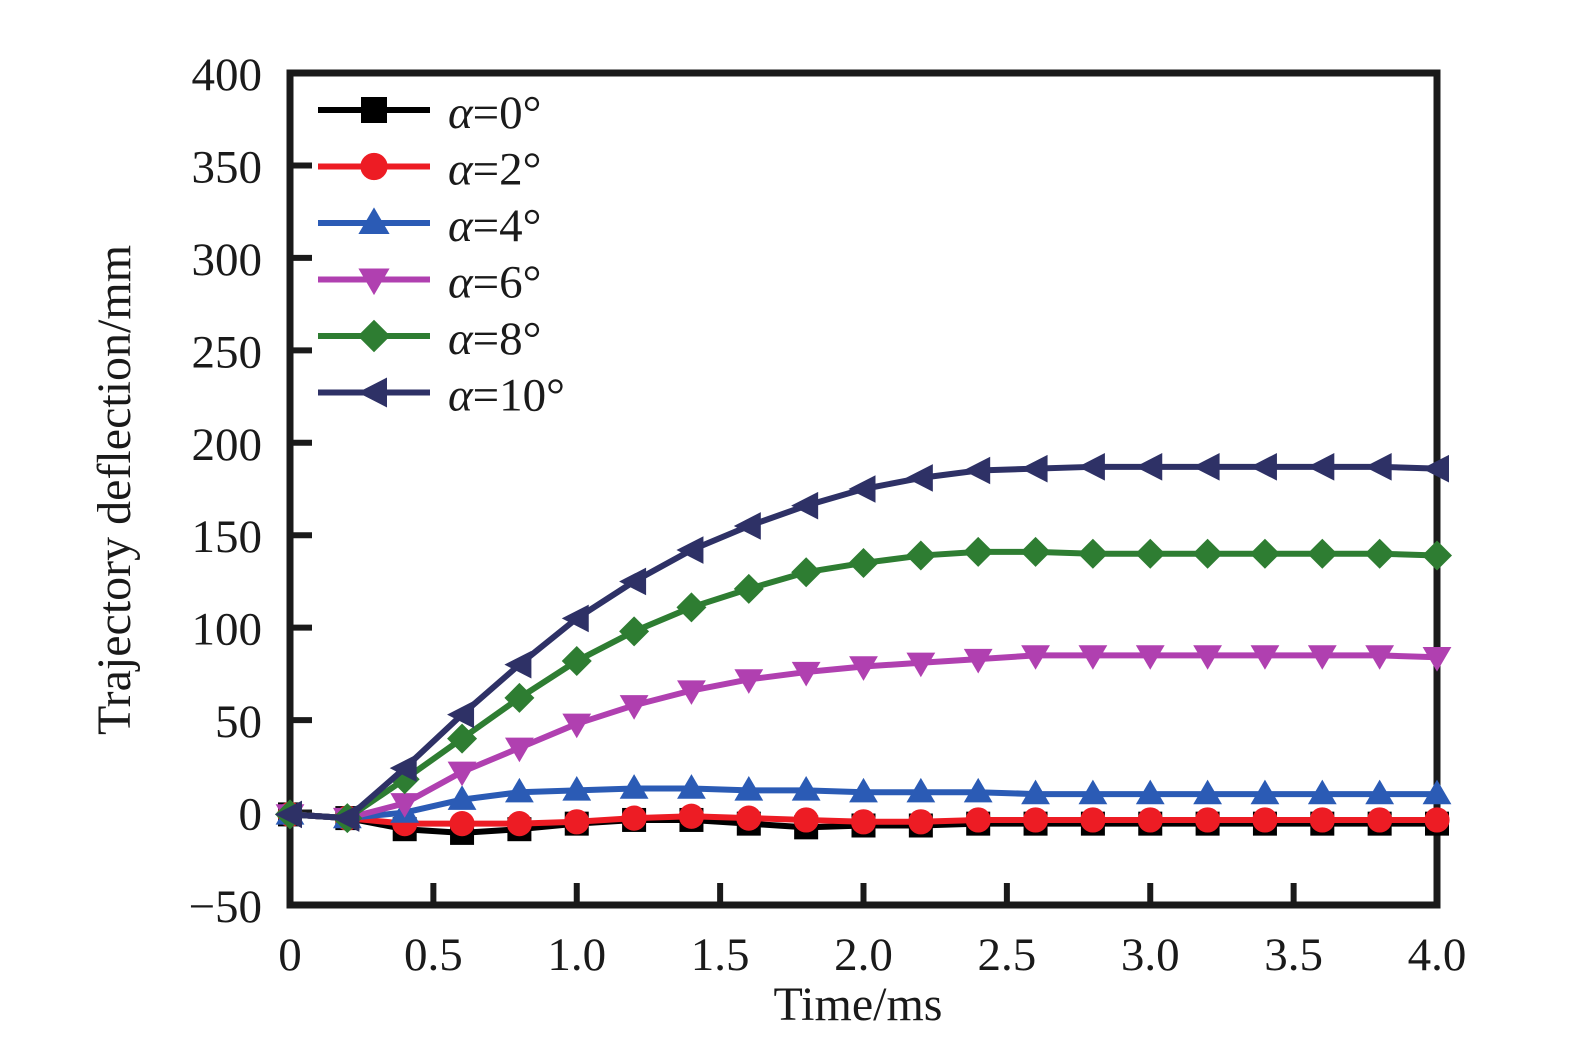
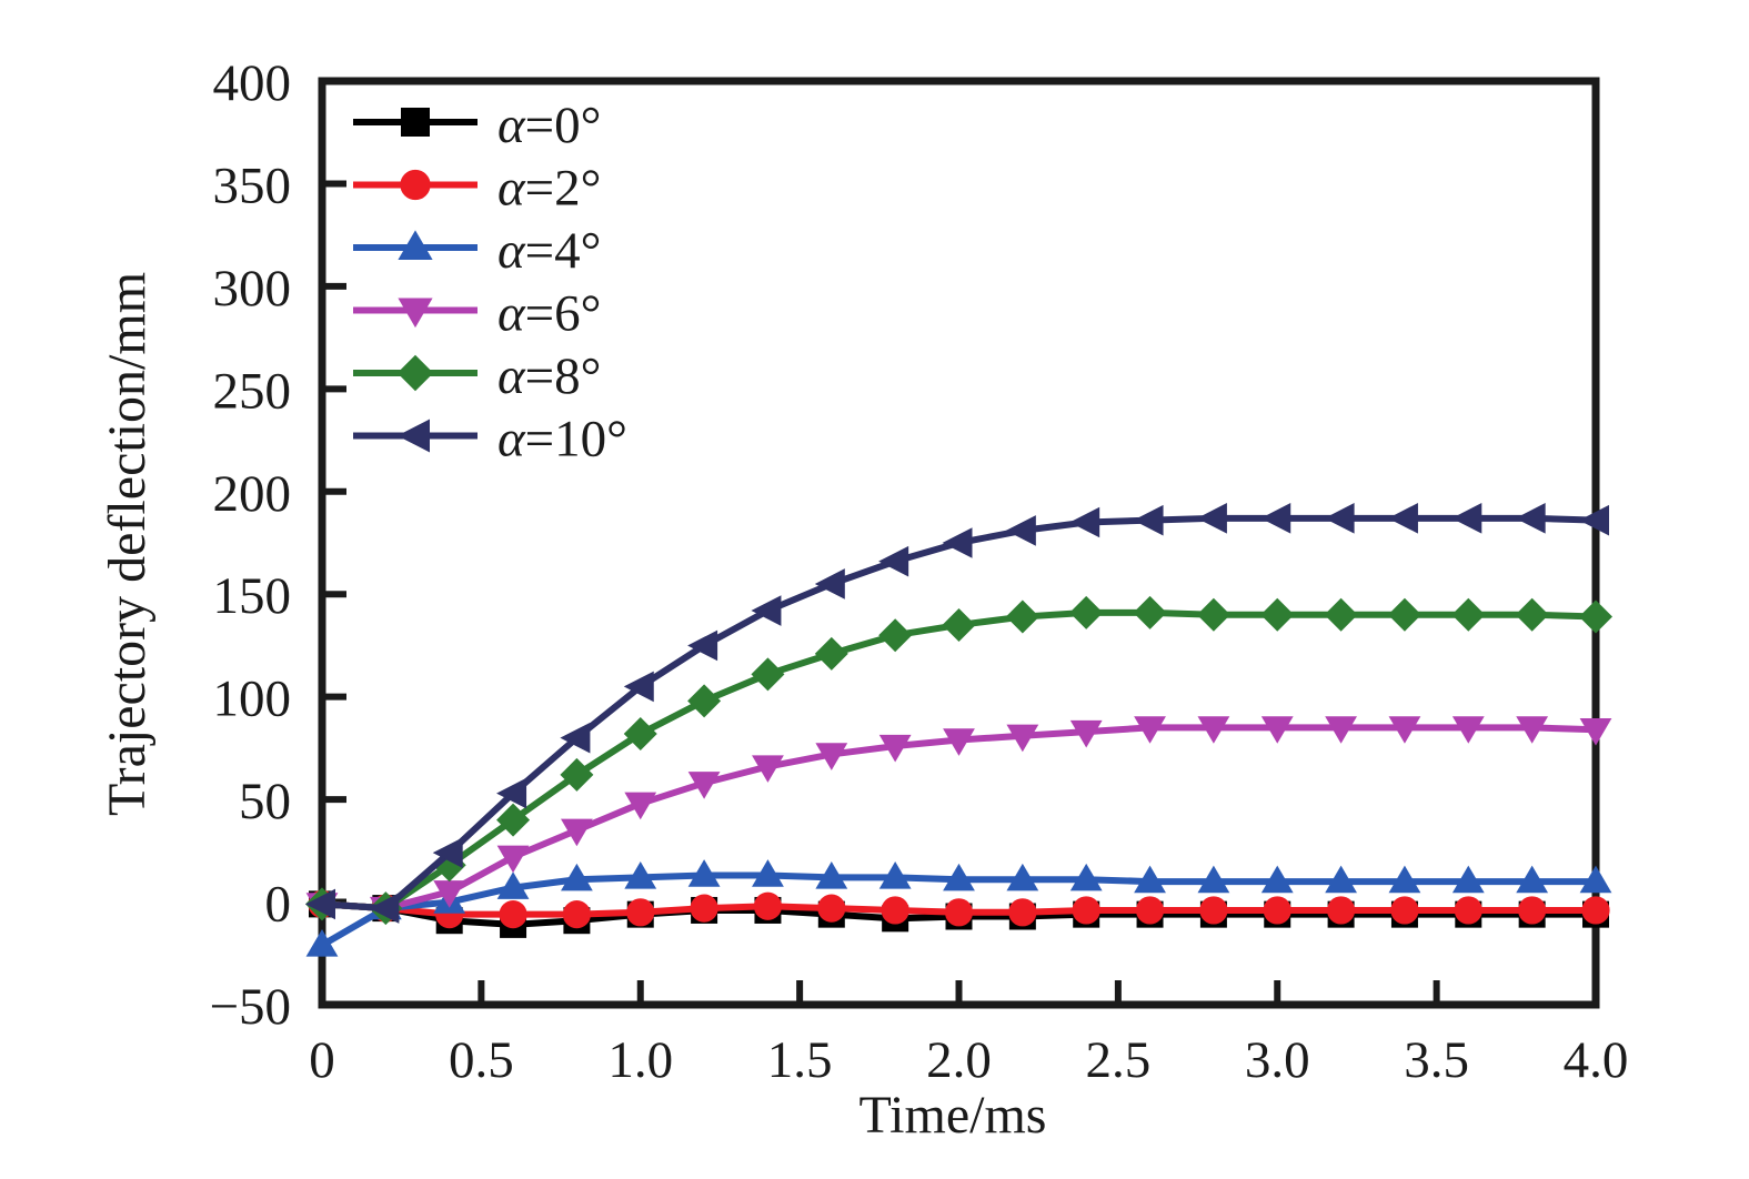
α=4°/0: -1 -> -21
